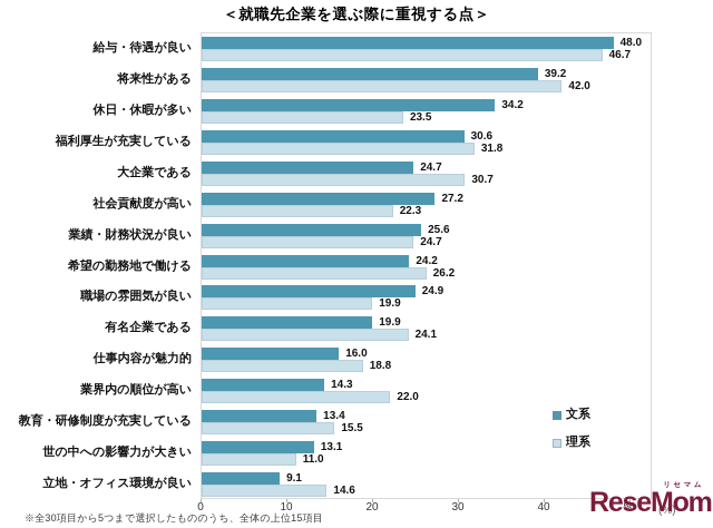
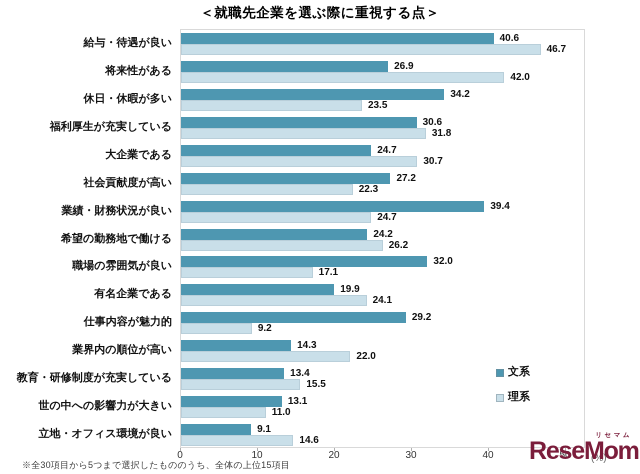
文系/給与・待遇が良い: 48.0 -> 40.6
文系/将来性がある: 39.2 -> 26.9
文系/業績・財務状況が良い: 25.6 -> 39.4
文系/職場の雰囲気が良い: 24.9 -> 32.0
理系/職場の雰囲気が良い: 19.9 -> 17.1
文系/仕事内容が魅力的: 16.0 -> 29.2
理系/仕事内容が魅力的: 18.8 -> 9.2
